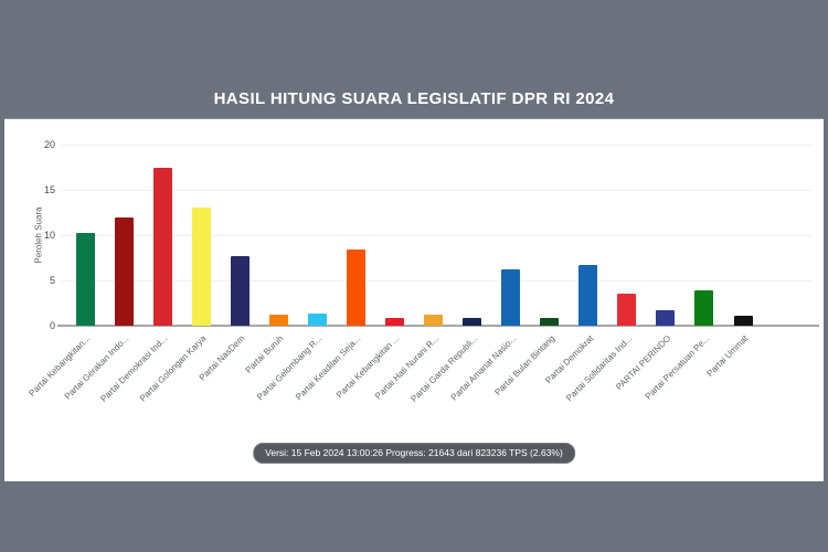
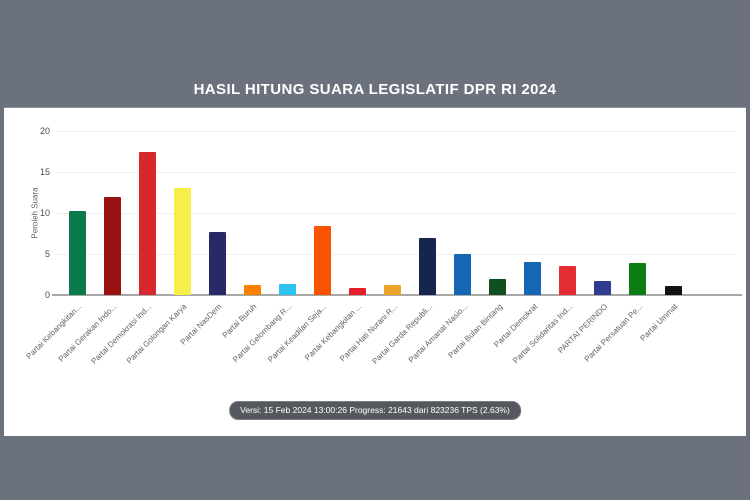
Partai Garda Republi...: 1 -> 7
Partai Amanat Nasio...: 6 -> 5
Partai Bulan Bintang: 1 -> 2
Partai Demokrat: 7 -> 4
